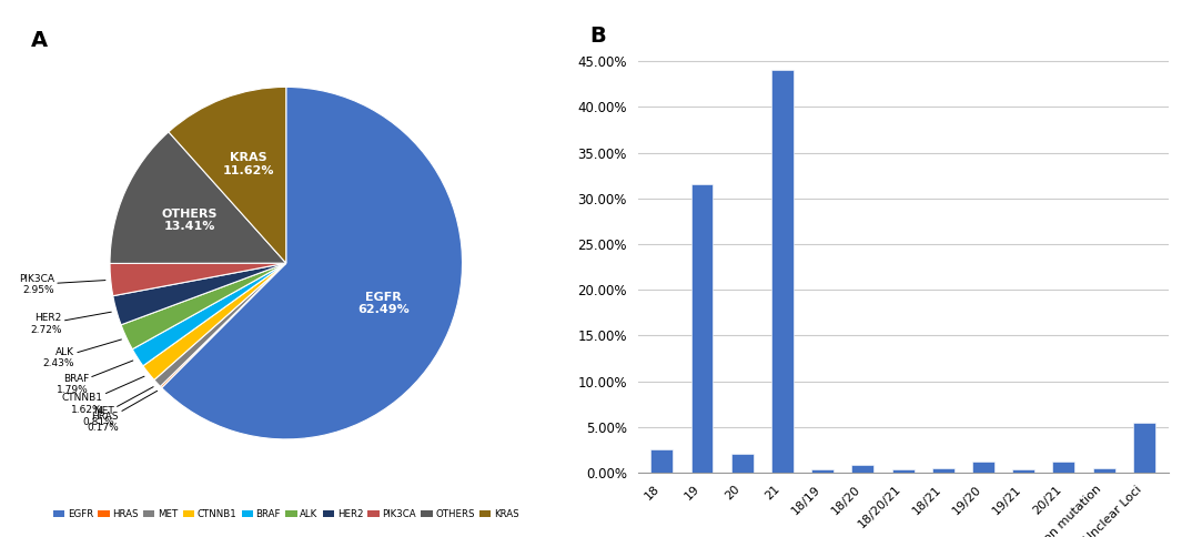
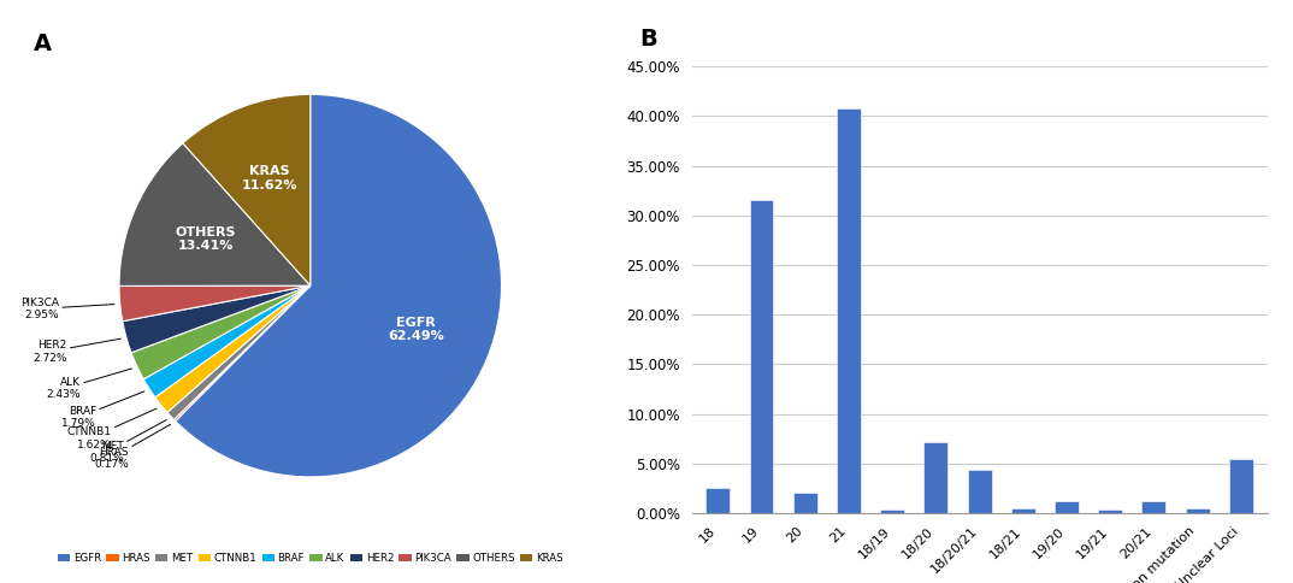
21: 44.0% -> 40.8%
18/20: 0.8% -> 7.2%
18/20/21: 0.3% -> 4.4%
